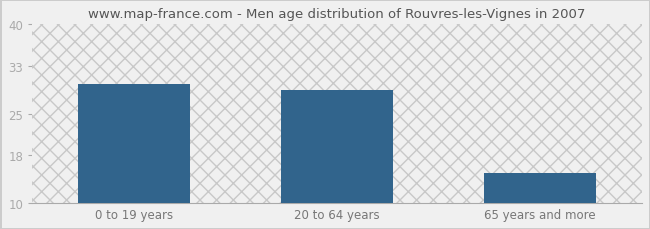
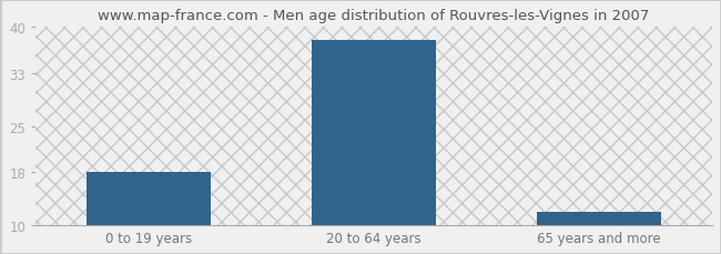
0 to 19 years: 30 -> 18
20 to 64 years: 29 -> 38
65 years and more: 15 -> 12
